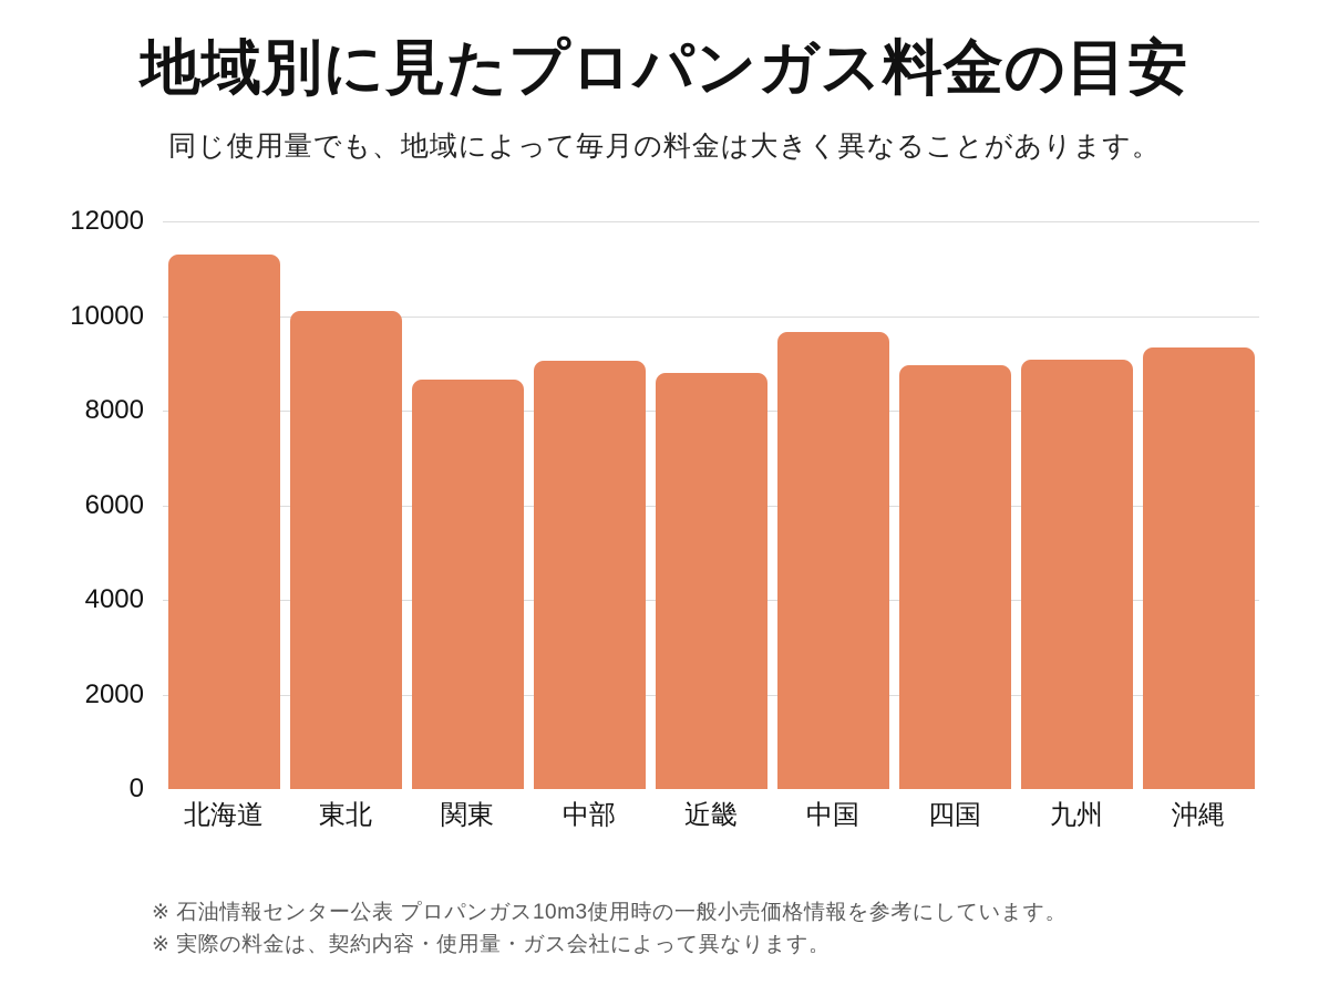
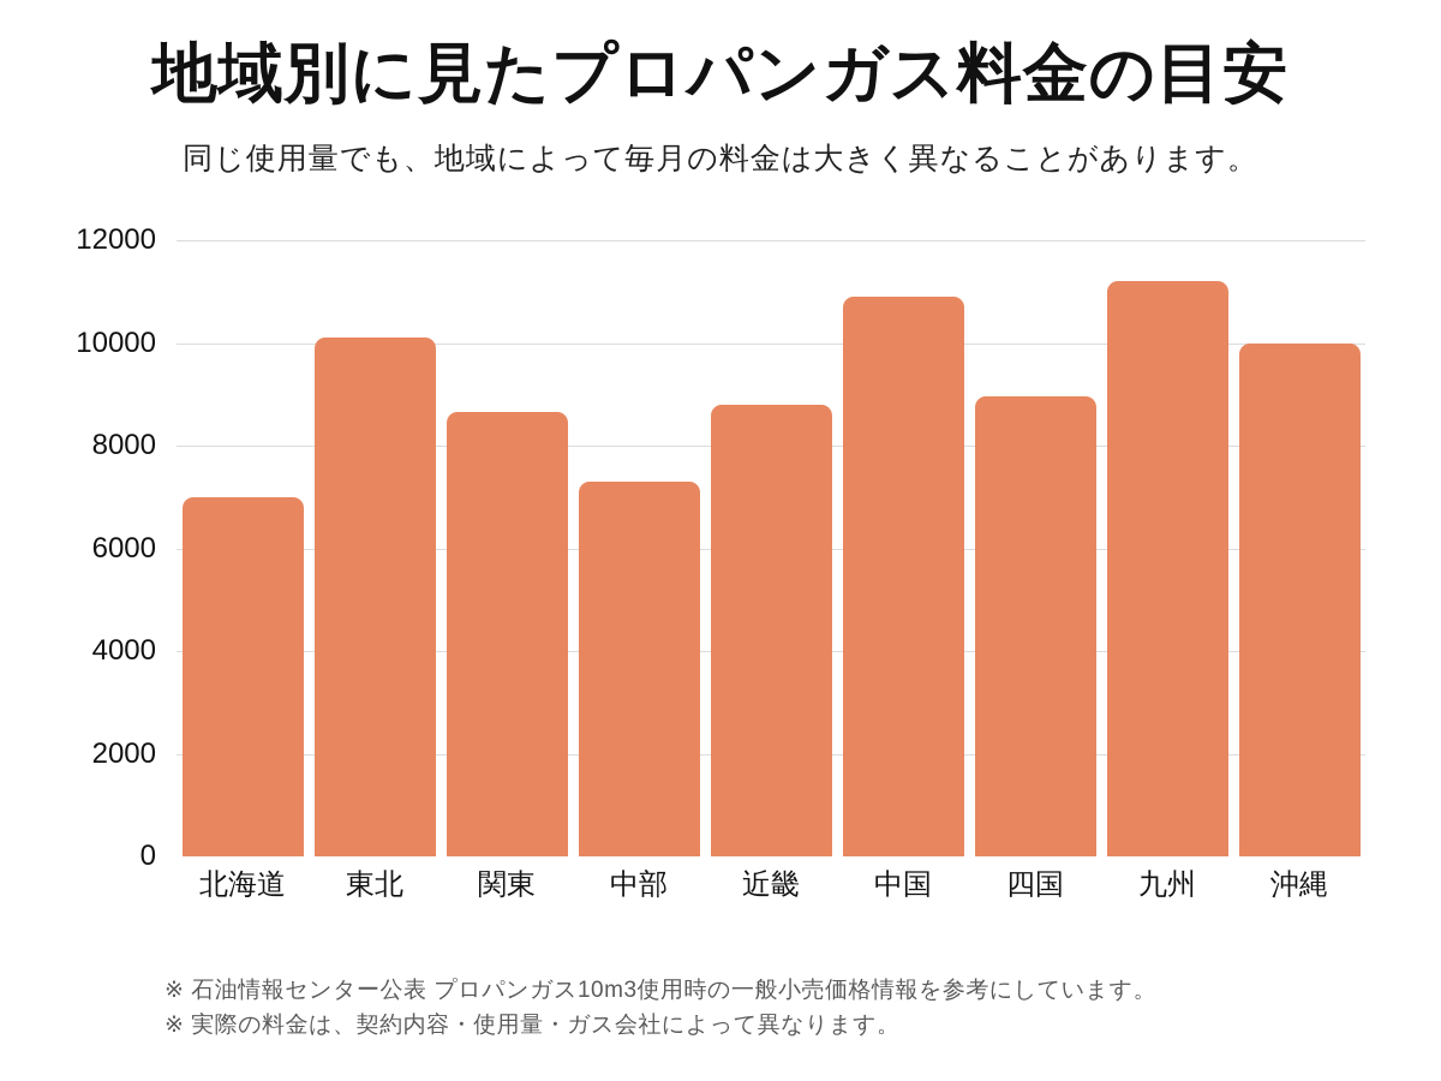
北海道: 11300 -> 7000
中部: 9000 -> 7300
中国: 9600 -> 10900
九州: 9100 -> 11200
沖縄: 9300 -> 10000
